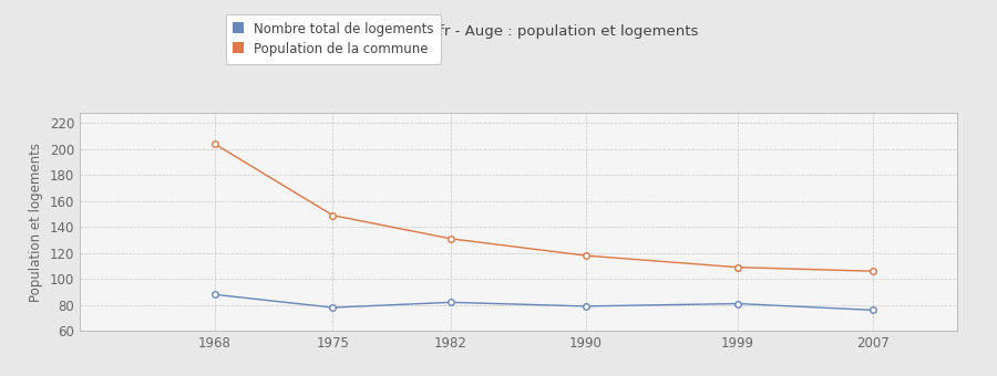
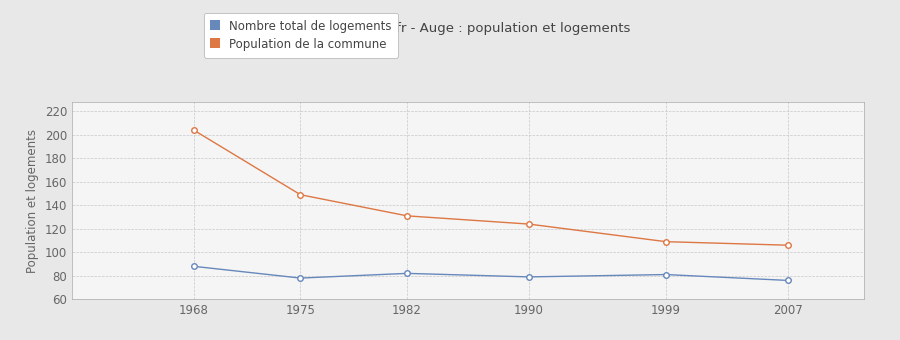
Population de la commune/1990: 118 -> 124
